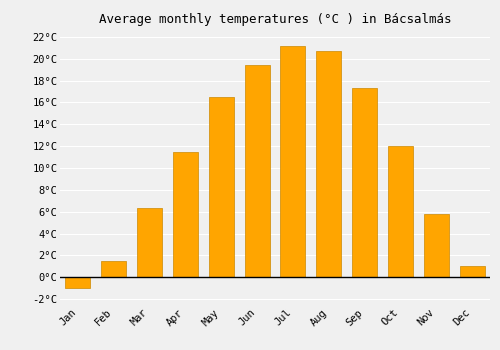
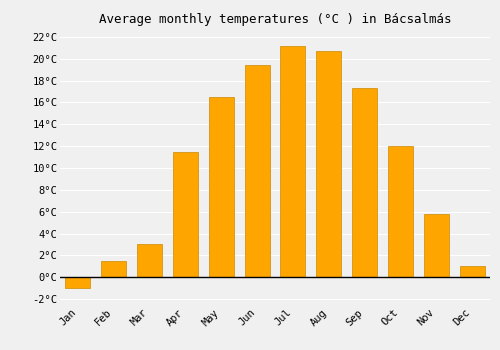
Mar: 6.3°C -> 3.0°C
